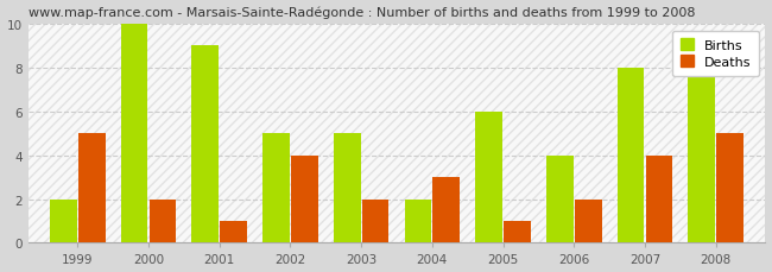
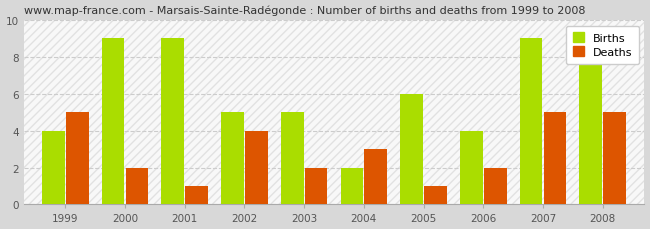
Births/1999: 2 -> 4
Births/2000: 10 -> 9
Births/2007: 8 -> 9
Deaths/2007: 4 -> 5
